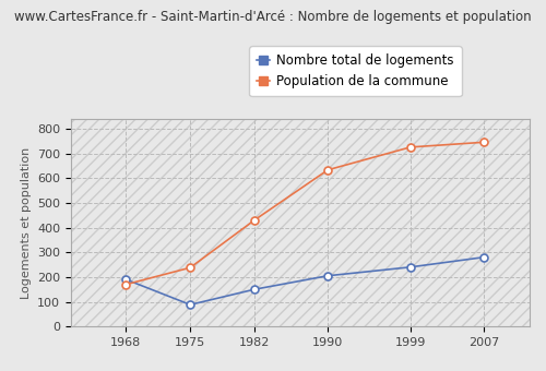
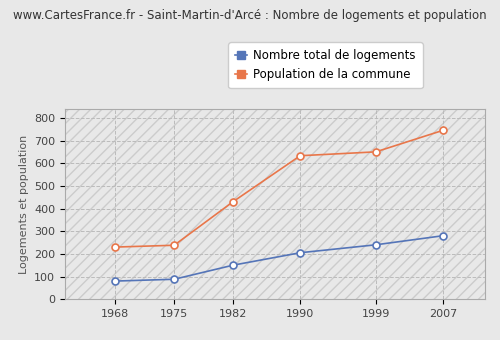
Nombre total de logements/1968: 190 -> 80
Population de la commune/1968: 170 -> 230
Population de la commune/1999: 725 -> 650
